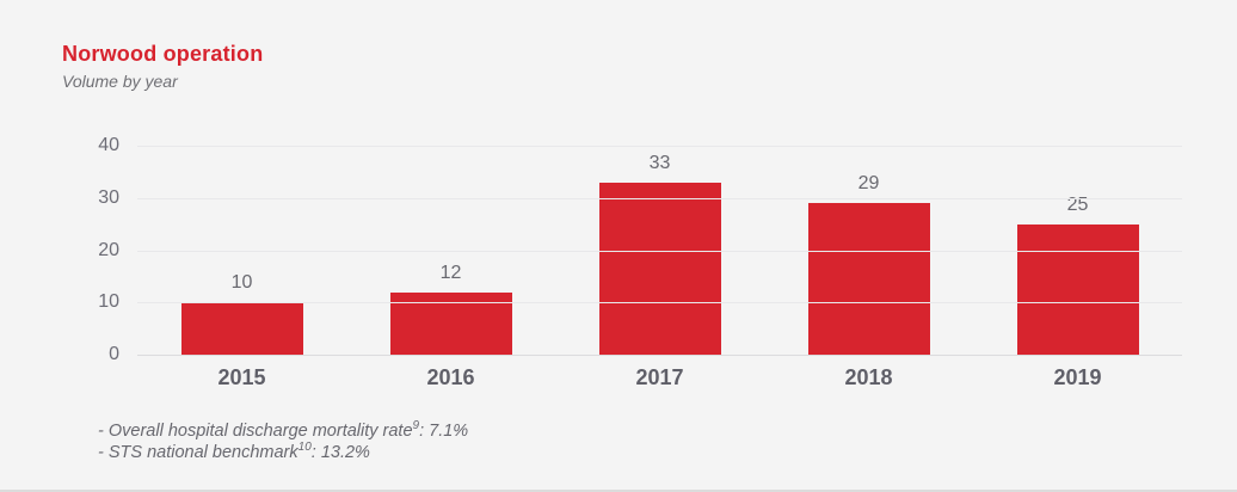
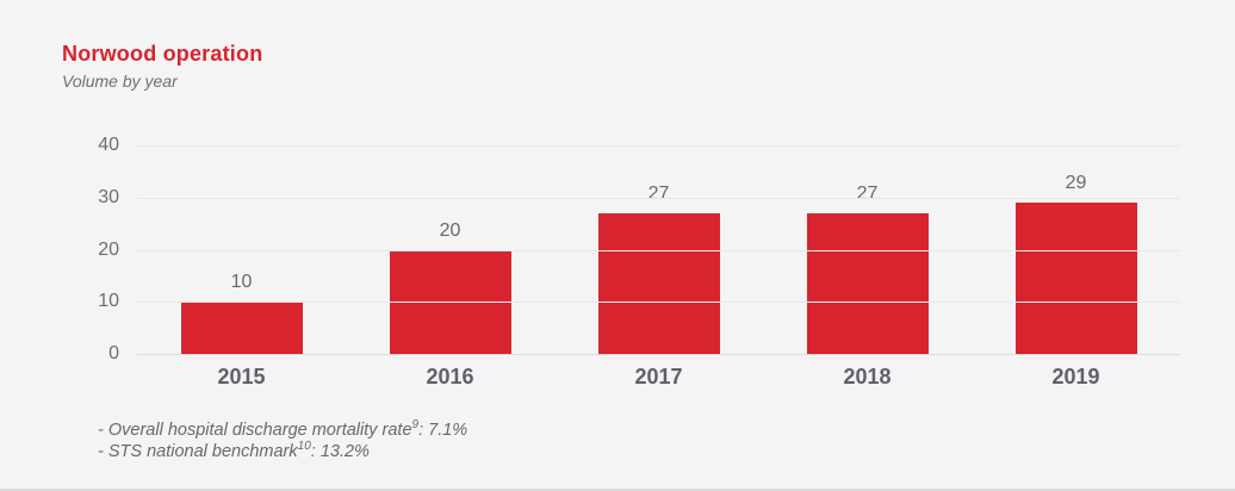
2016: 12 -> 20
2017: 33 -> 27
2018: 29 -> 27
2019: 25 -> 29
